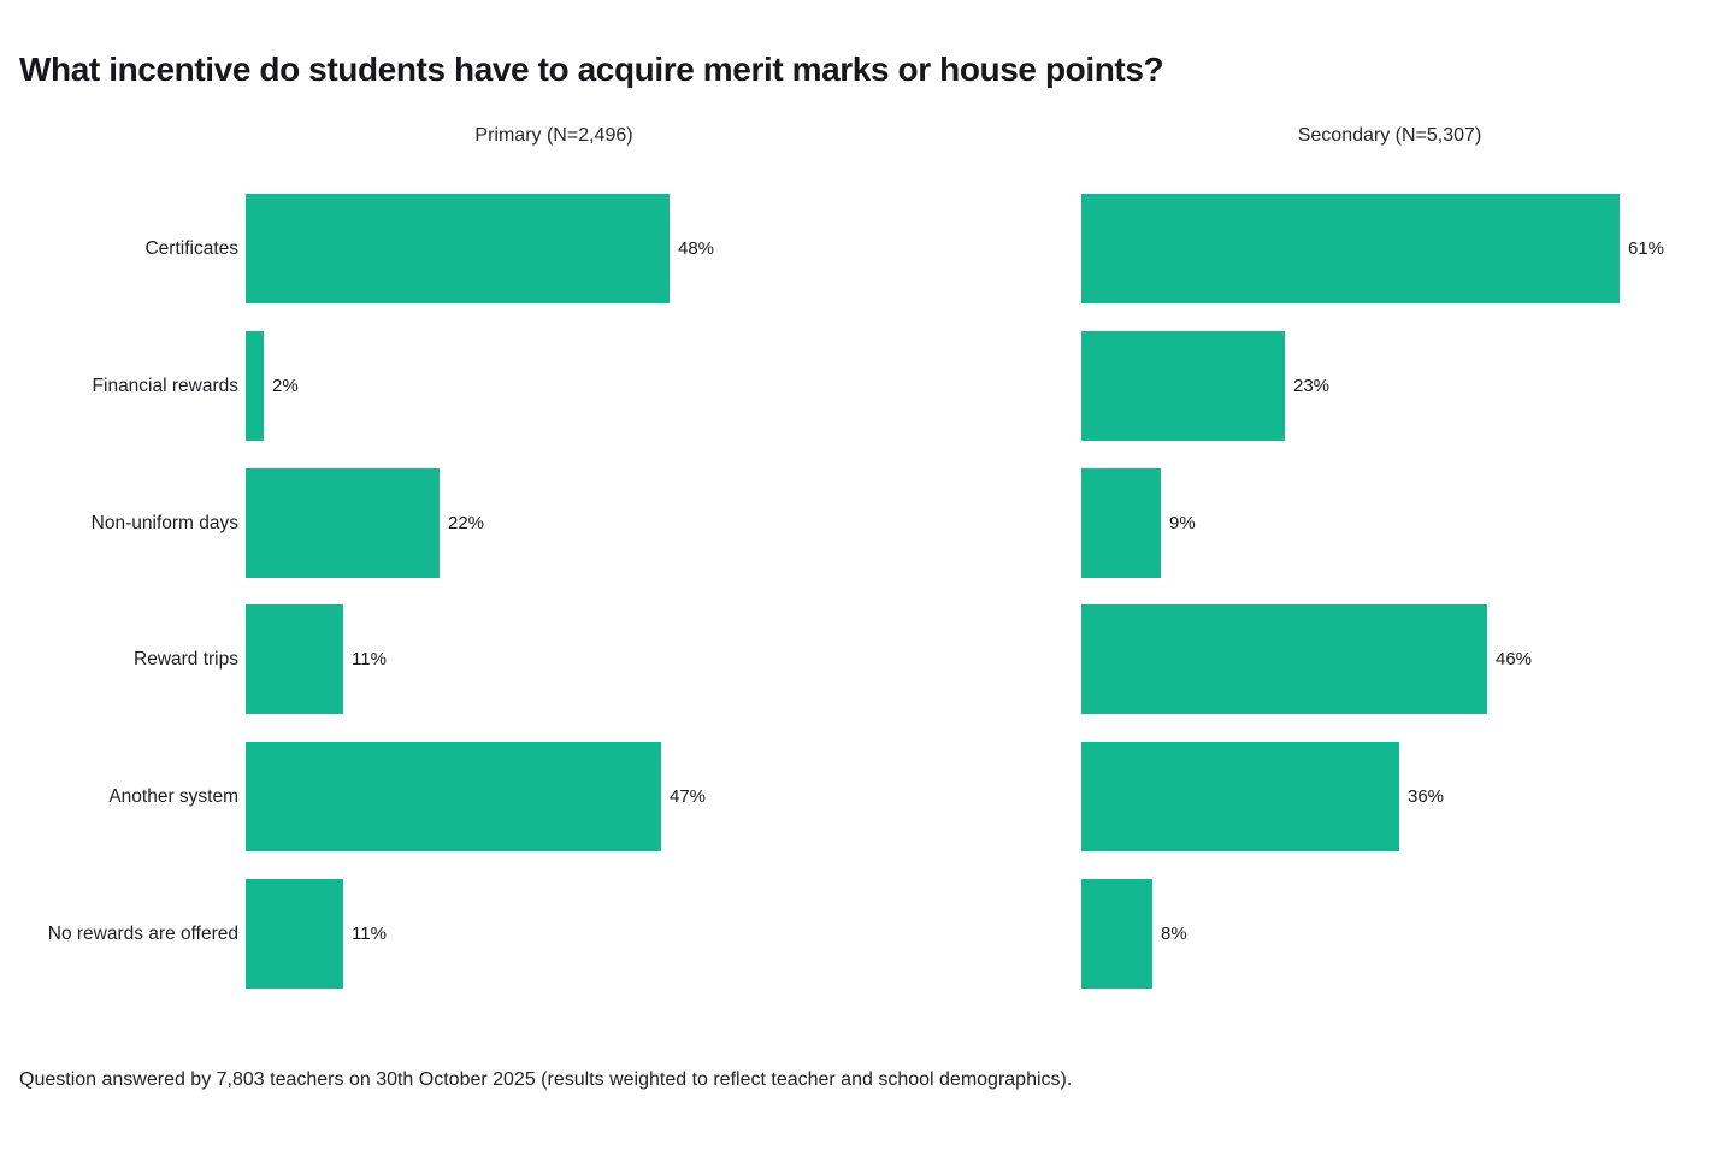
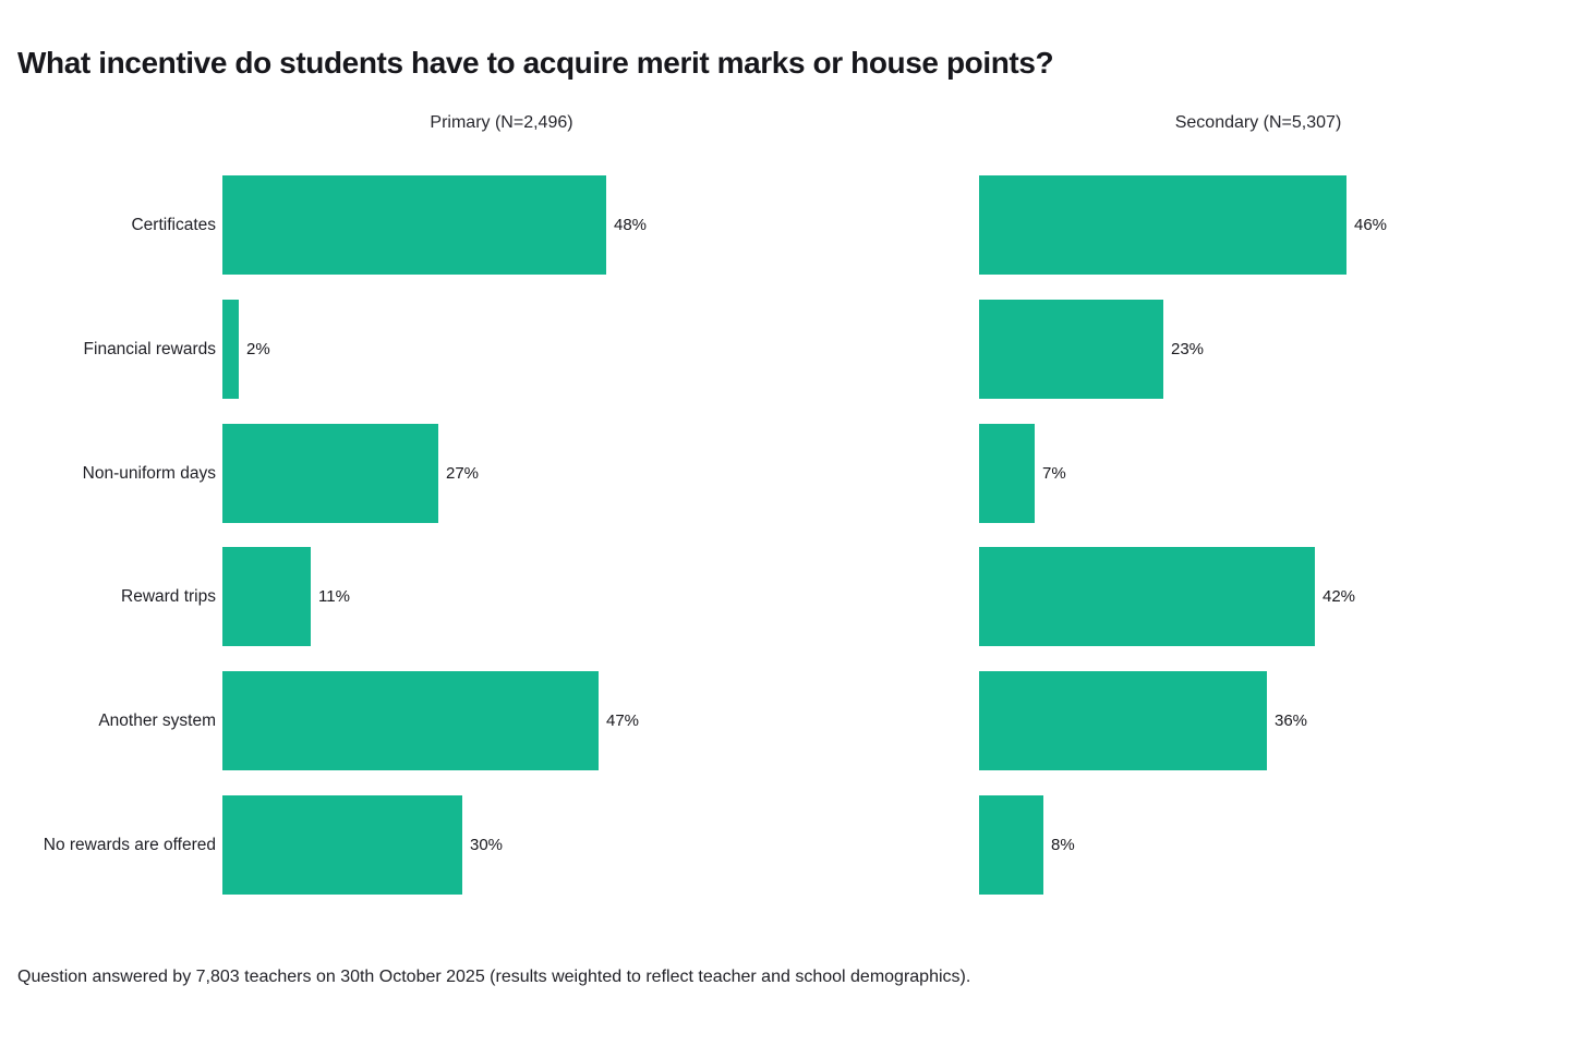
Secondary (N=5,307)/Certificates: 61% -> 46%
Primary (N=2,496)/Non-uniform days: 22% -> 27%
Secondary (N=5,307)/Non-uniform days: 9% -> 7%
Secondary (N=5,307)/Reward trips: 46% -> 42%
Primary (N=2,496)/No rewards are offered: 11% -> 30%
